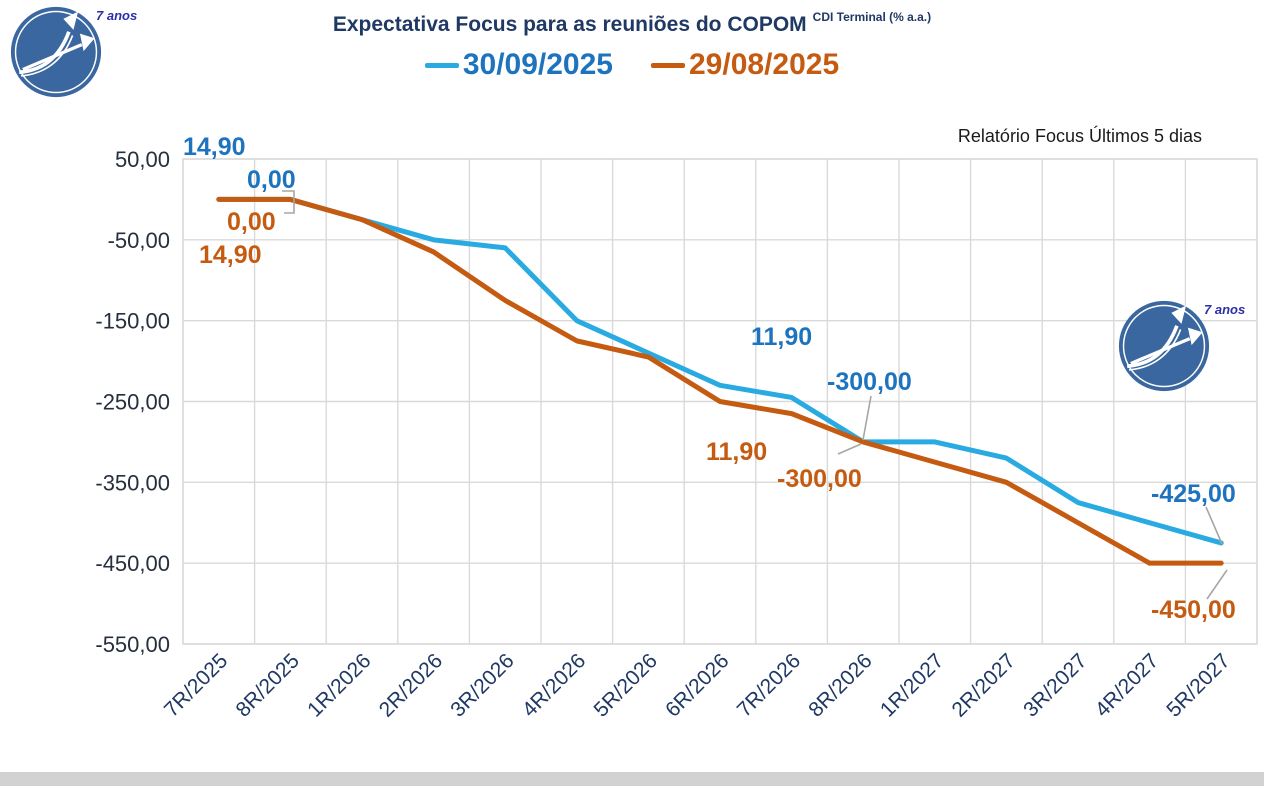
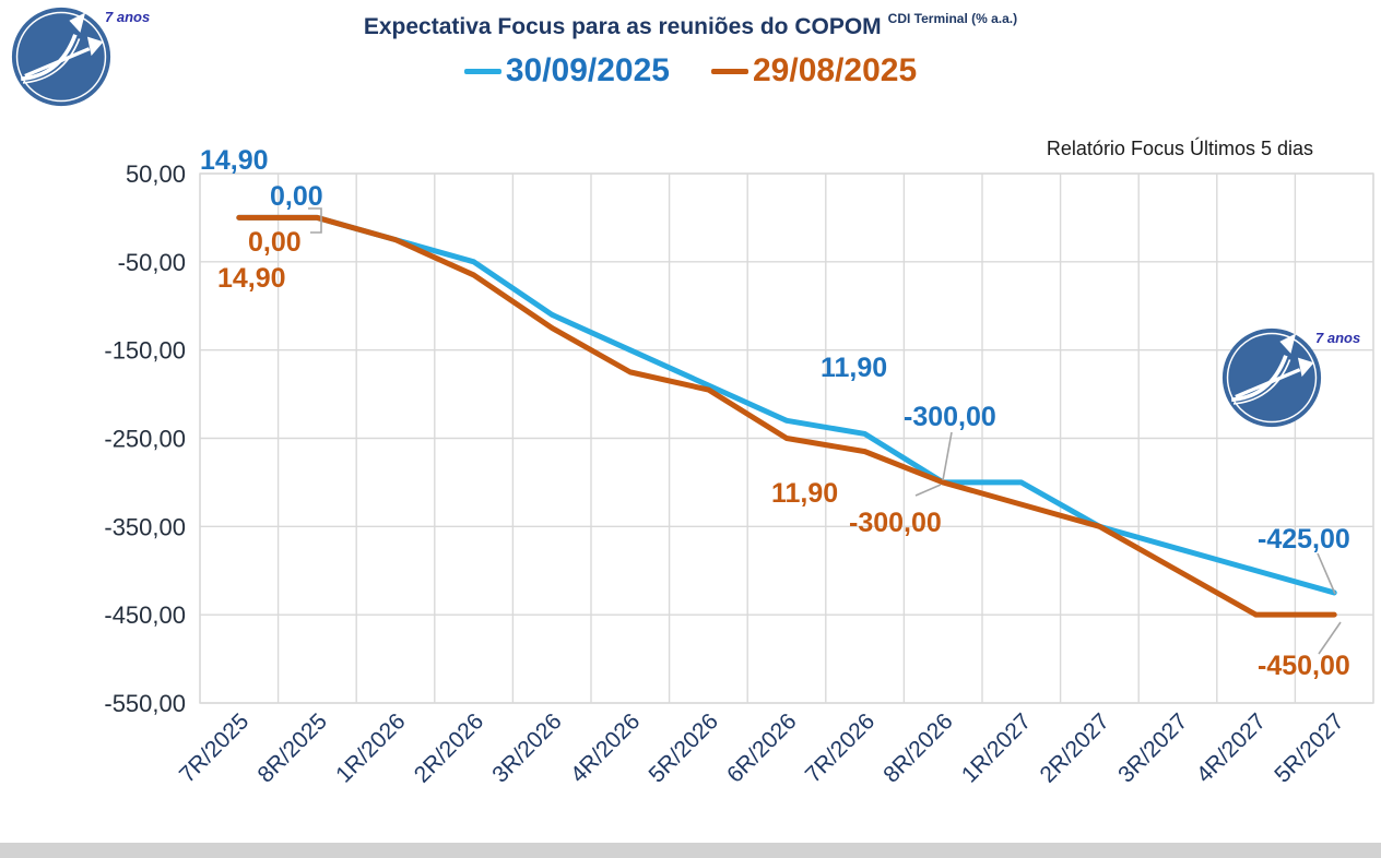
30/09/2025/3R/2026: -60 -> -110
30/09/2025/2R/2027: -320 -> -350
